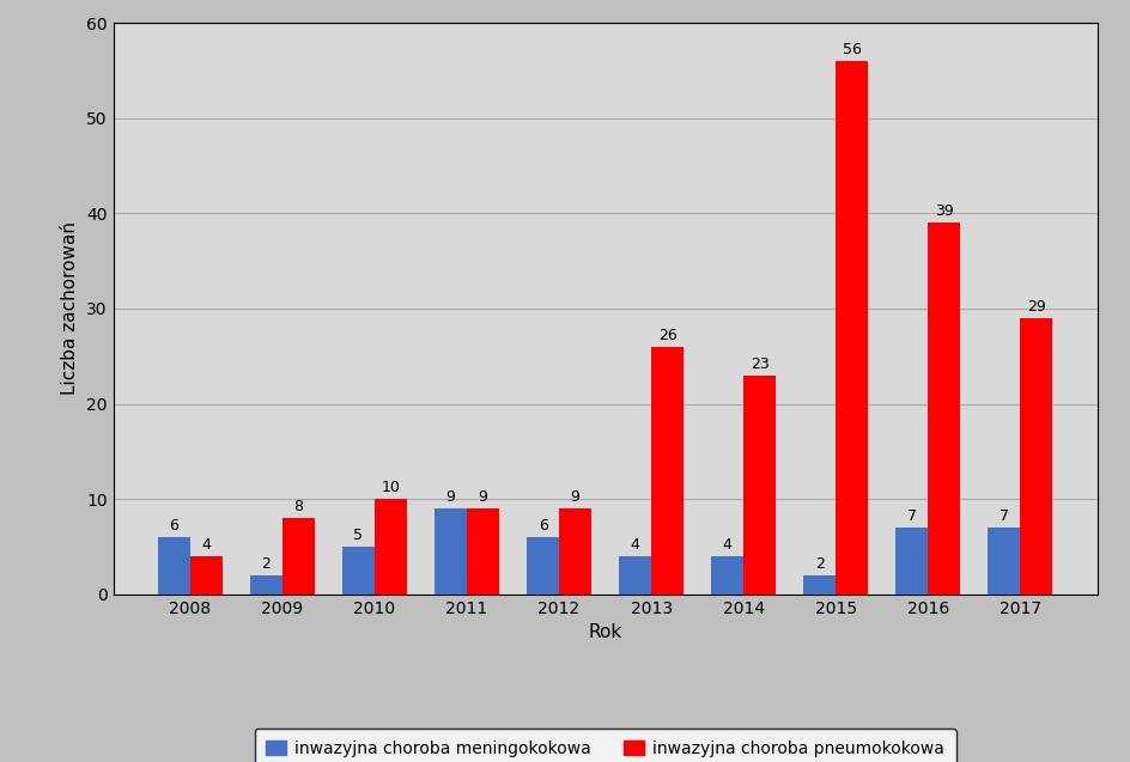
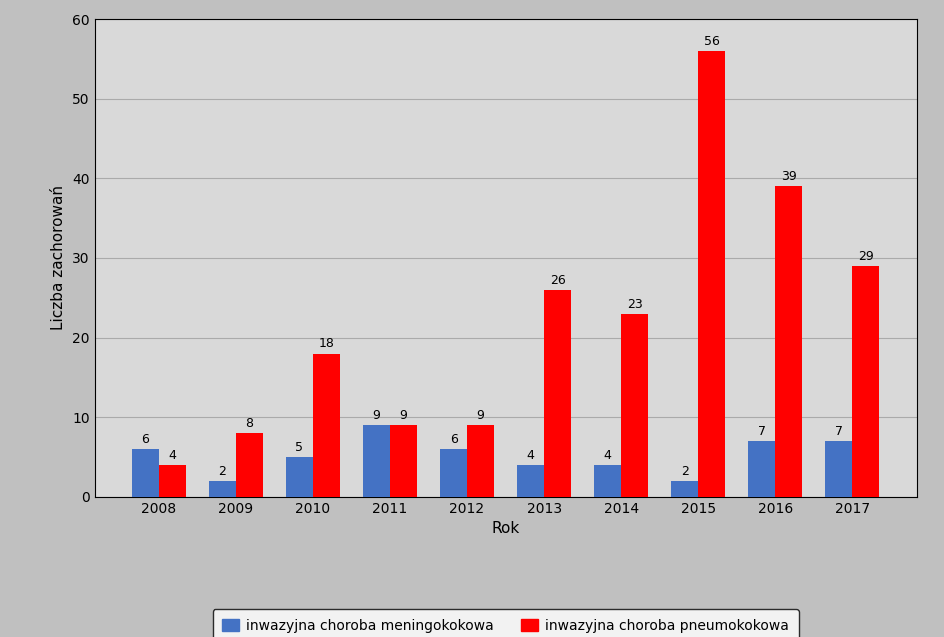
inwazyjna choroba pneumokokowa/2010: 10 -> 18
